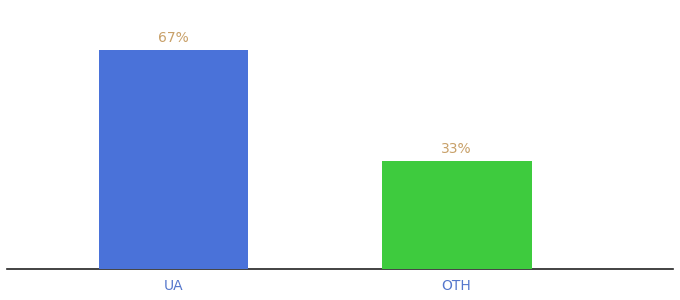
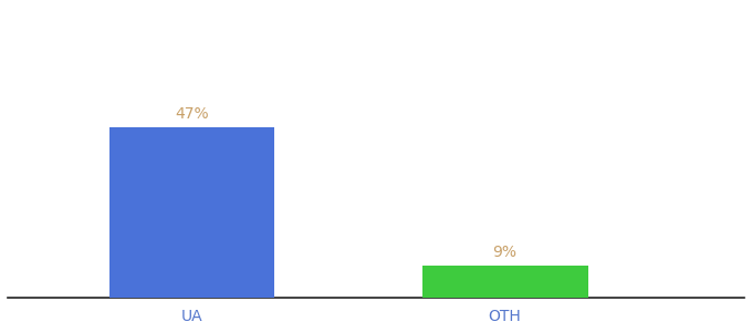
UA: 67% -> 47%
OTH: 33% -> 9%
